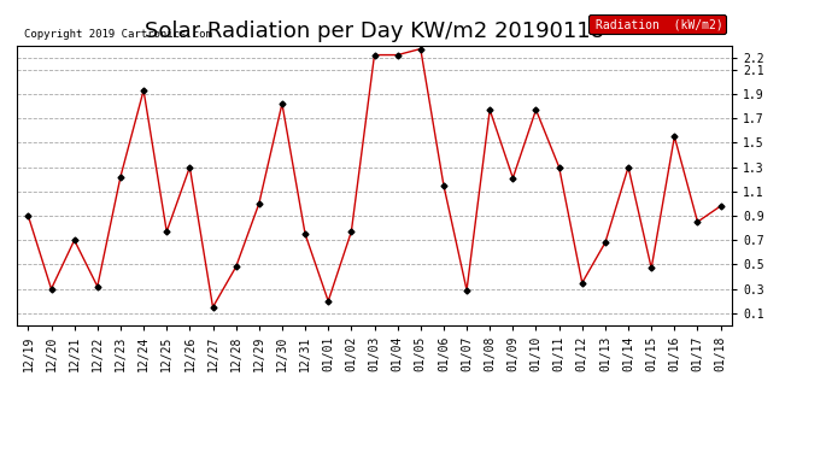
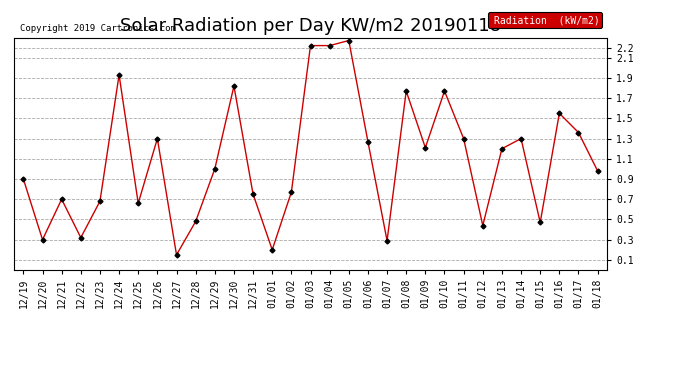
12/23: 1.22 -> 0.68
12/25: 0.77 -> 0.66
01/06: 1.15 -> 1.27
01/12: 0.35 -> 0.44
01/13: 0.68 -> 1.20
01/17: 0.85 -> 1.36
